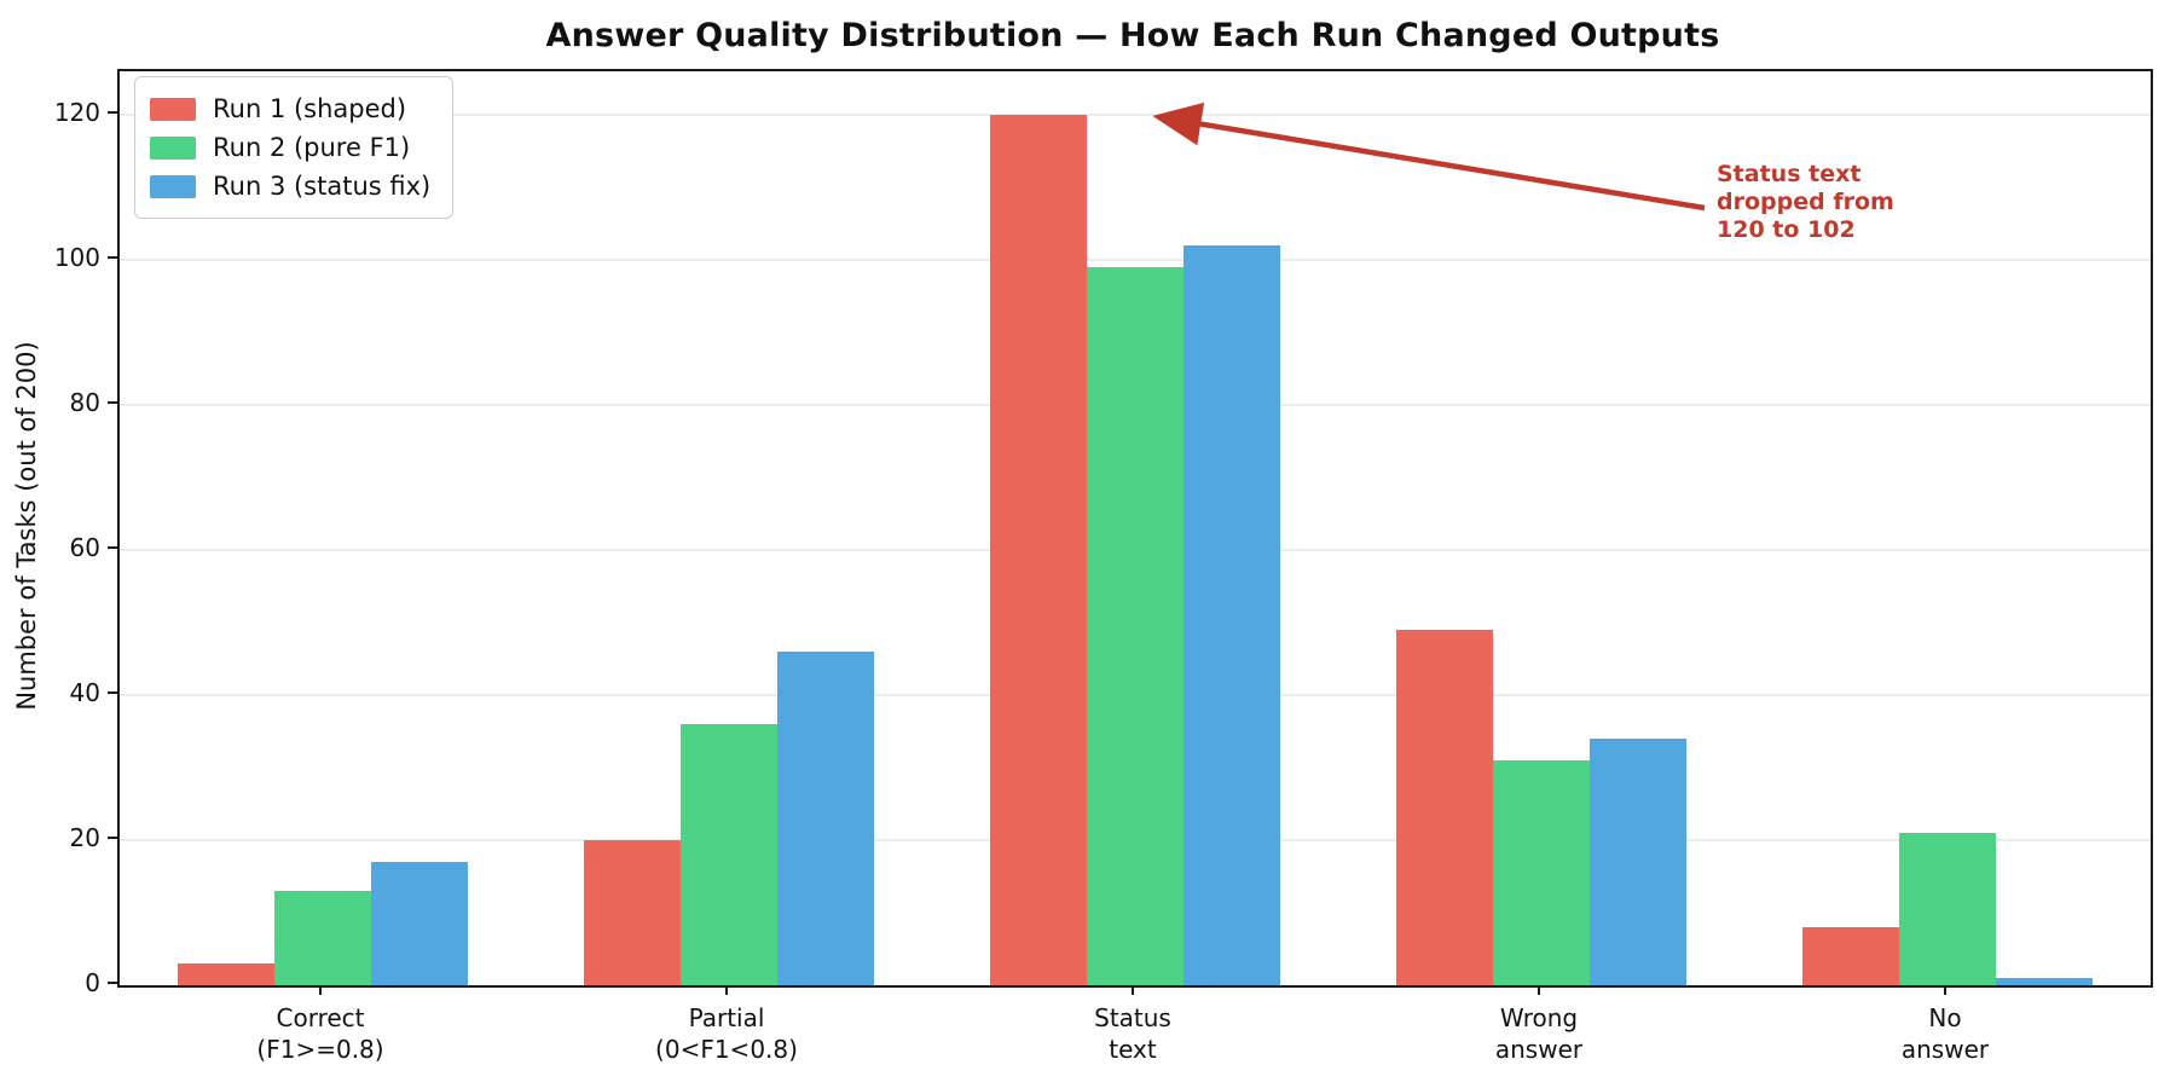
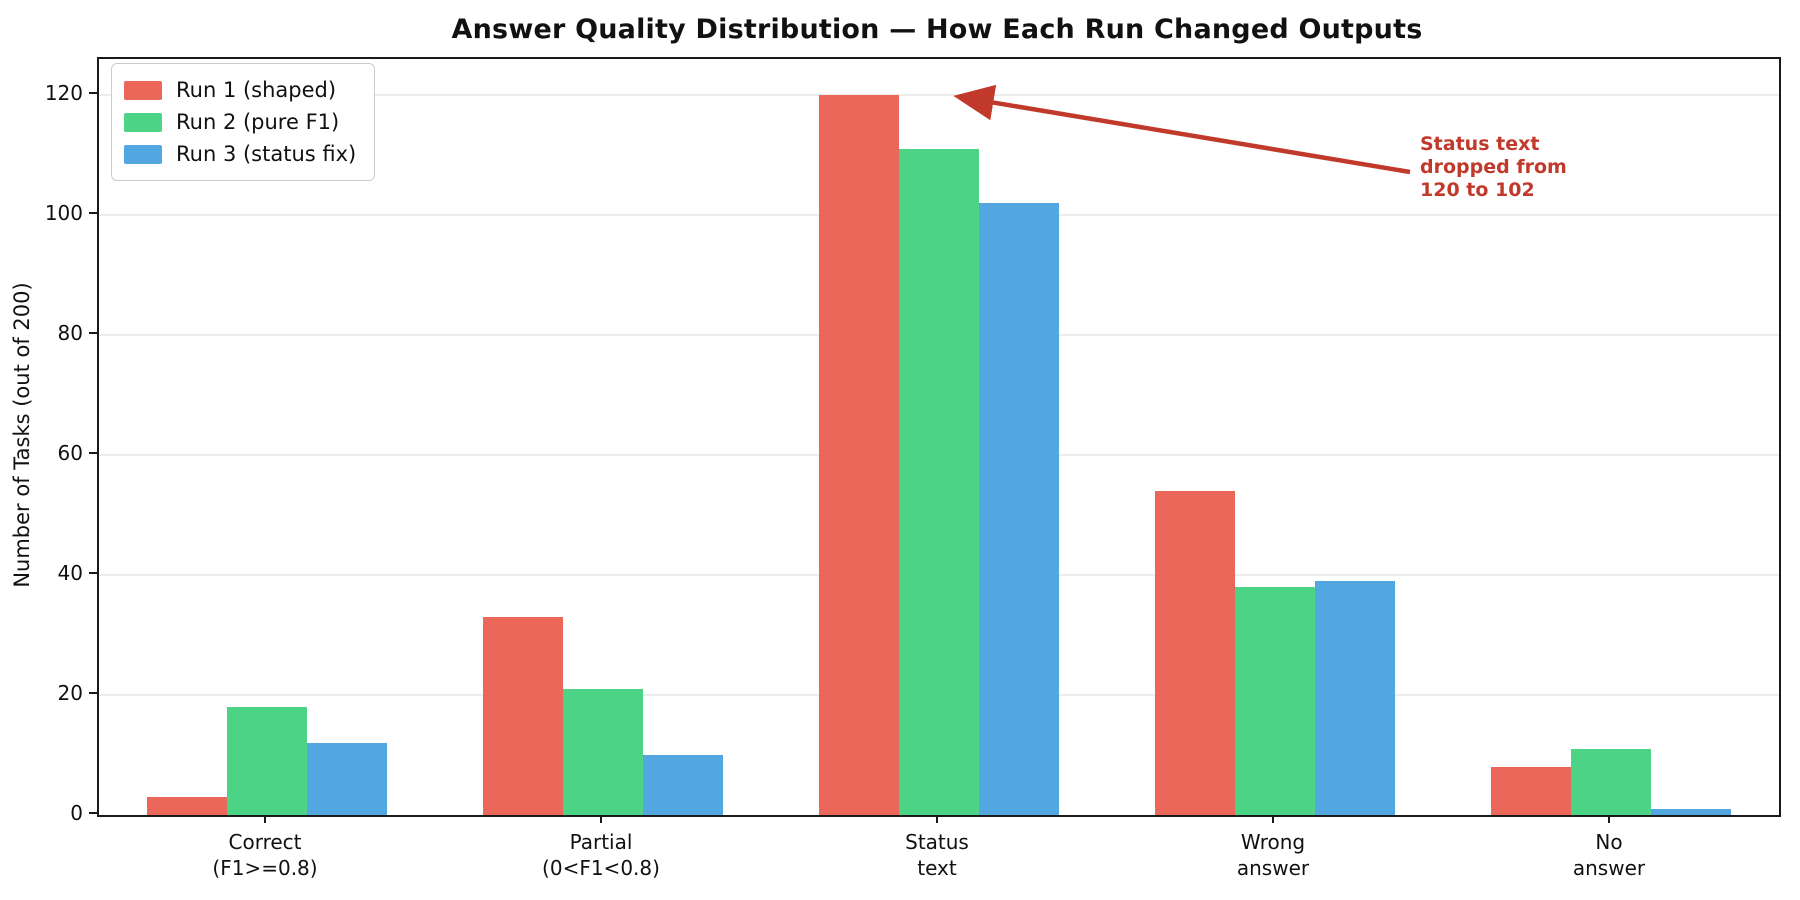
Run 2 (pure F1)/Correct (F1>=0.8): 13 -> 18
Run 3 (status fix)/Correct (F1>=0.8): 17 -> 12
Run 1 (shaped)/Partial (0<F1<0.8): 20 -> 33
Run 2 (pure F1)/Partial (0<F1<0.8): 36 -> 21
Run 3 (status fix)/Partial (0<F1<0.8): 46 -> 10
Run 2 (pure F1)/Status text: 99 -> 111
Run 1 (shaped)/Wrong answer: 49 -> 54
Run 2 (pure F1)/Wrong answer: 31 -> 38
Run 3 (status fix)/Wrong answer: 34 -> 39
Run 2 (pure F1)/No answer: 21 -> 11
